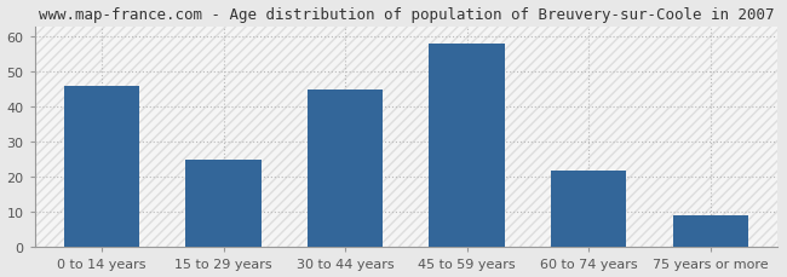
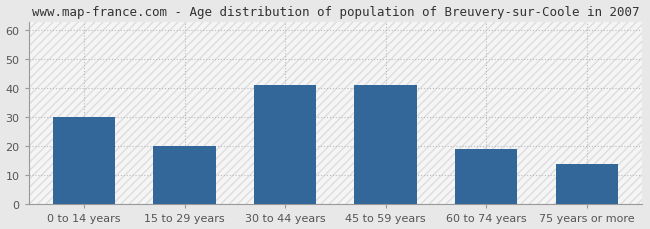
0 to 14 years: 46 -> 30
15 to 29 years: 25 -> 20
30 to 44 years: 45 -> 41
45 to 59 years: 58 -> 41
60 to 74 years: 22 -> 19
75 years or more: 9 -> 14
